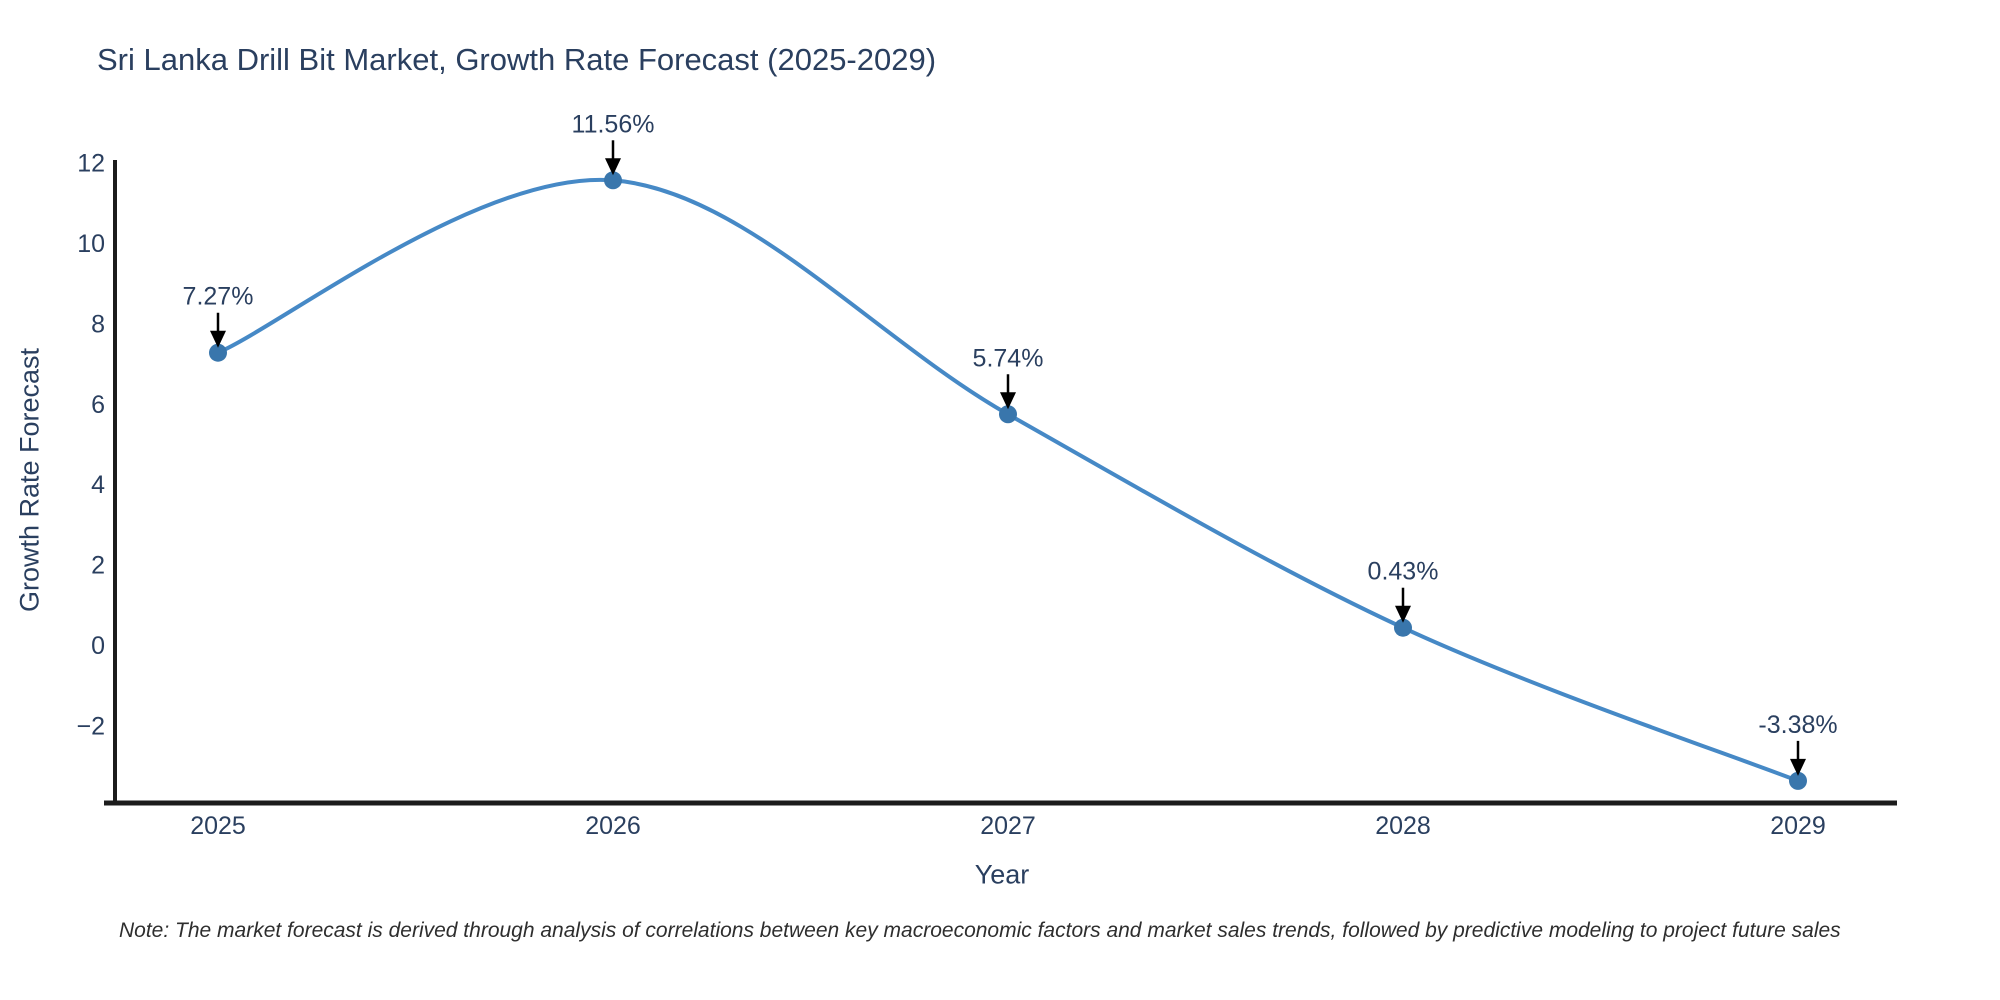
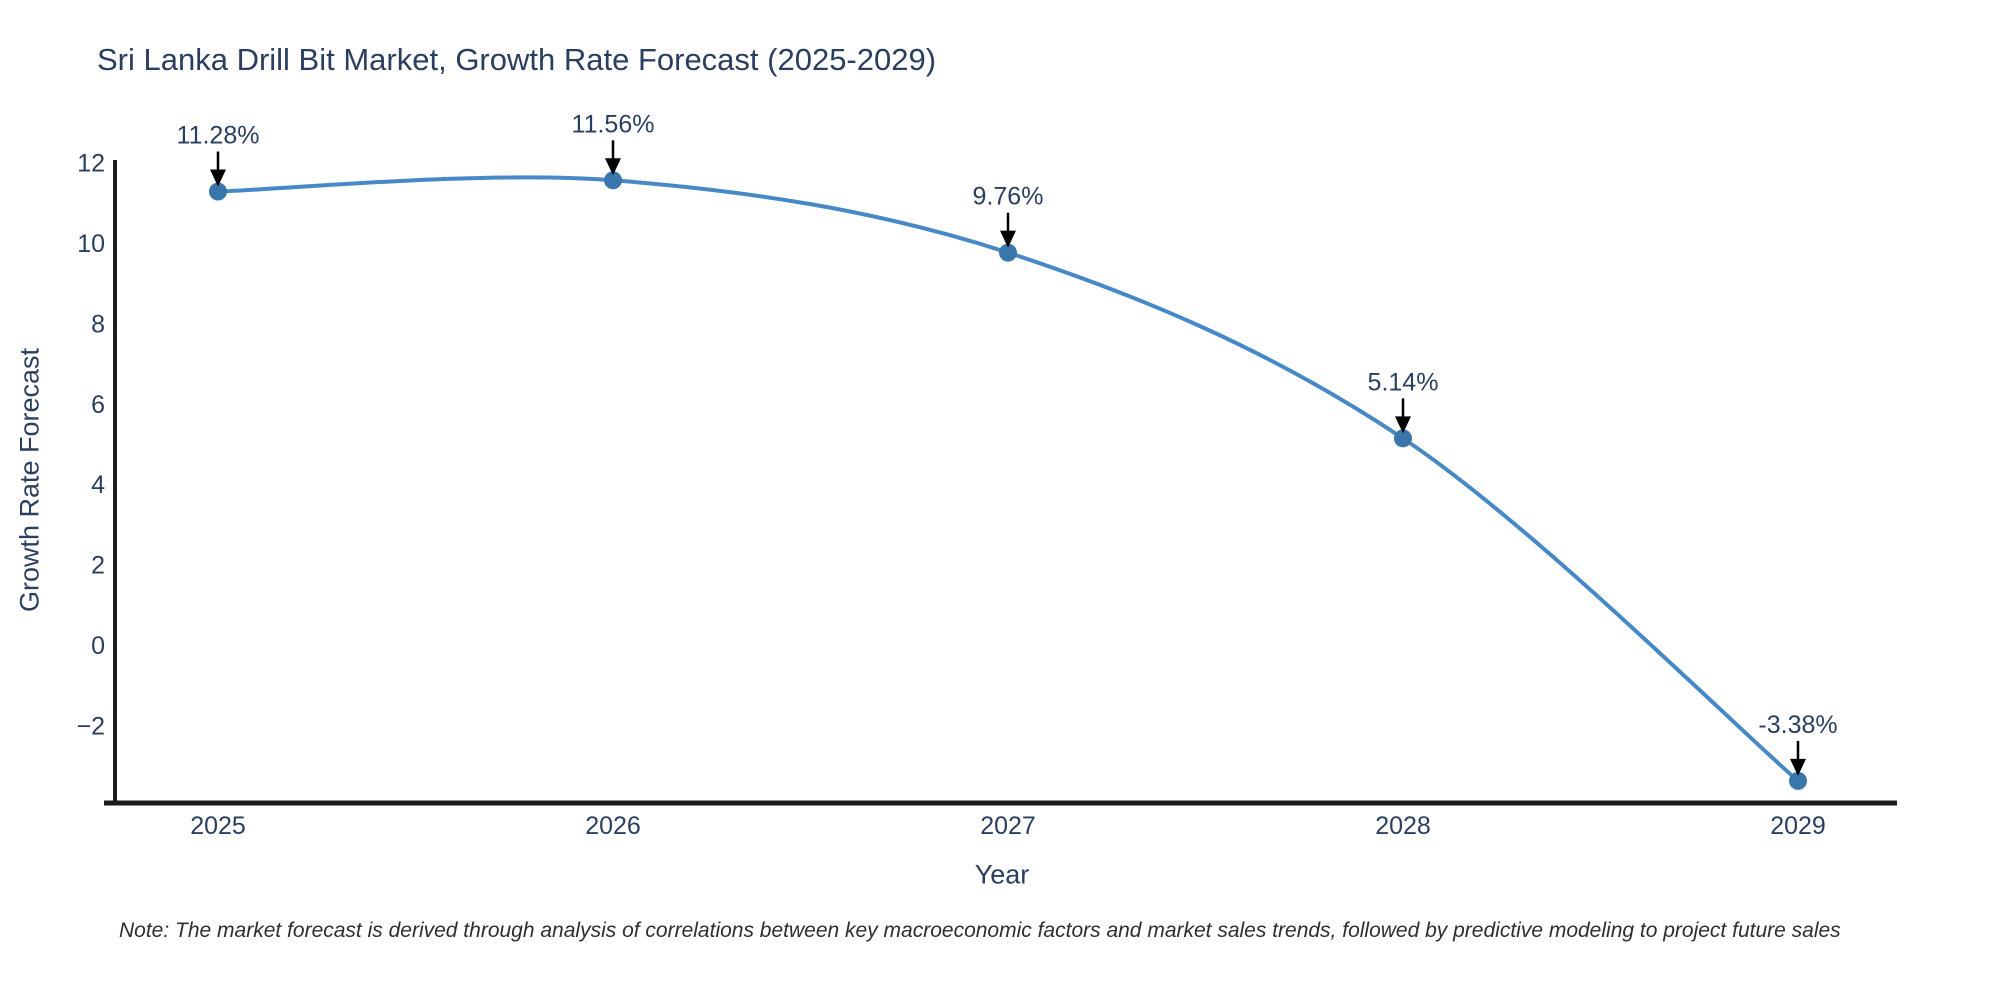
2025: 7.27% -> 11.28%
2027: 5.74% -> 9.76%
2028: 0.43% -> 5.14%
